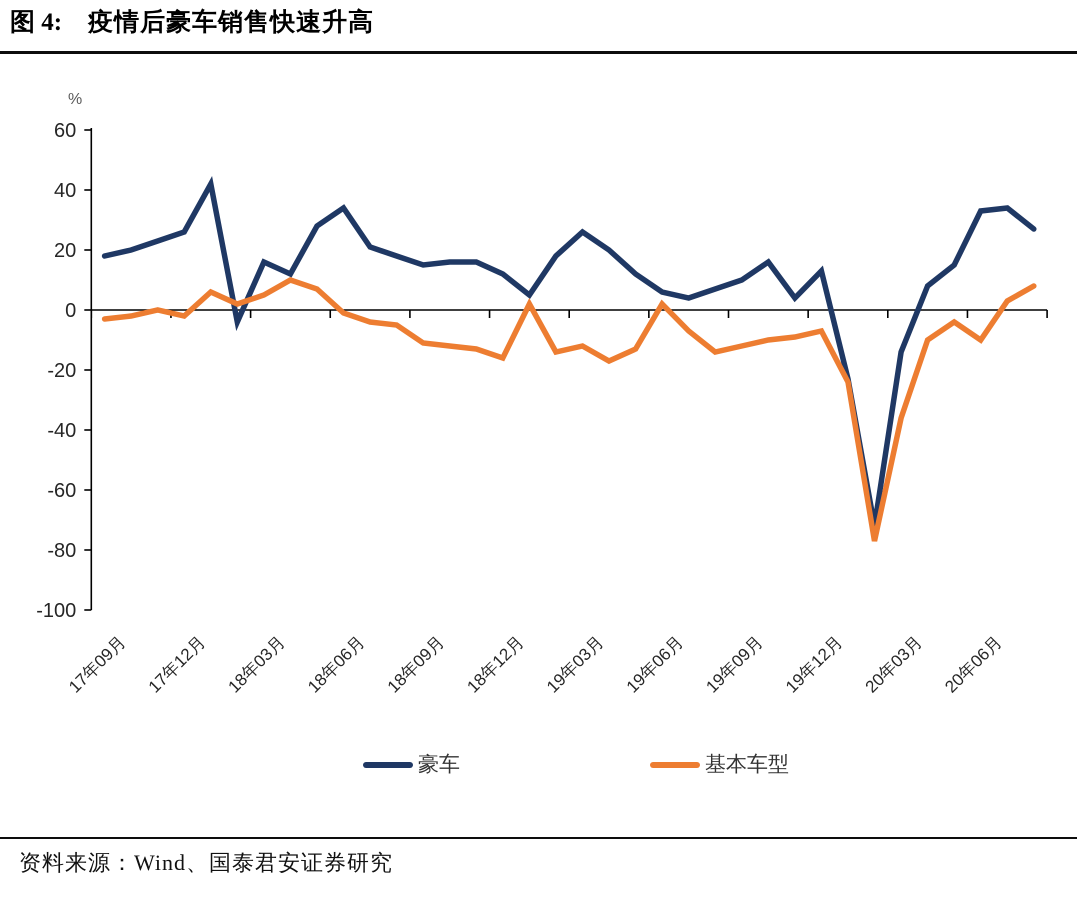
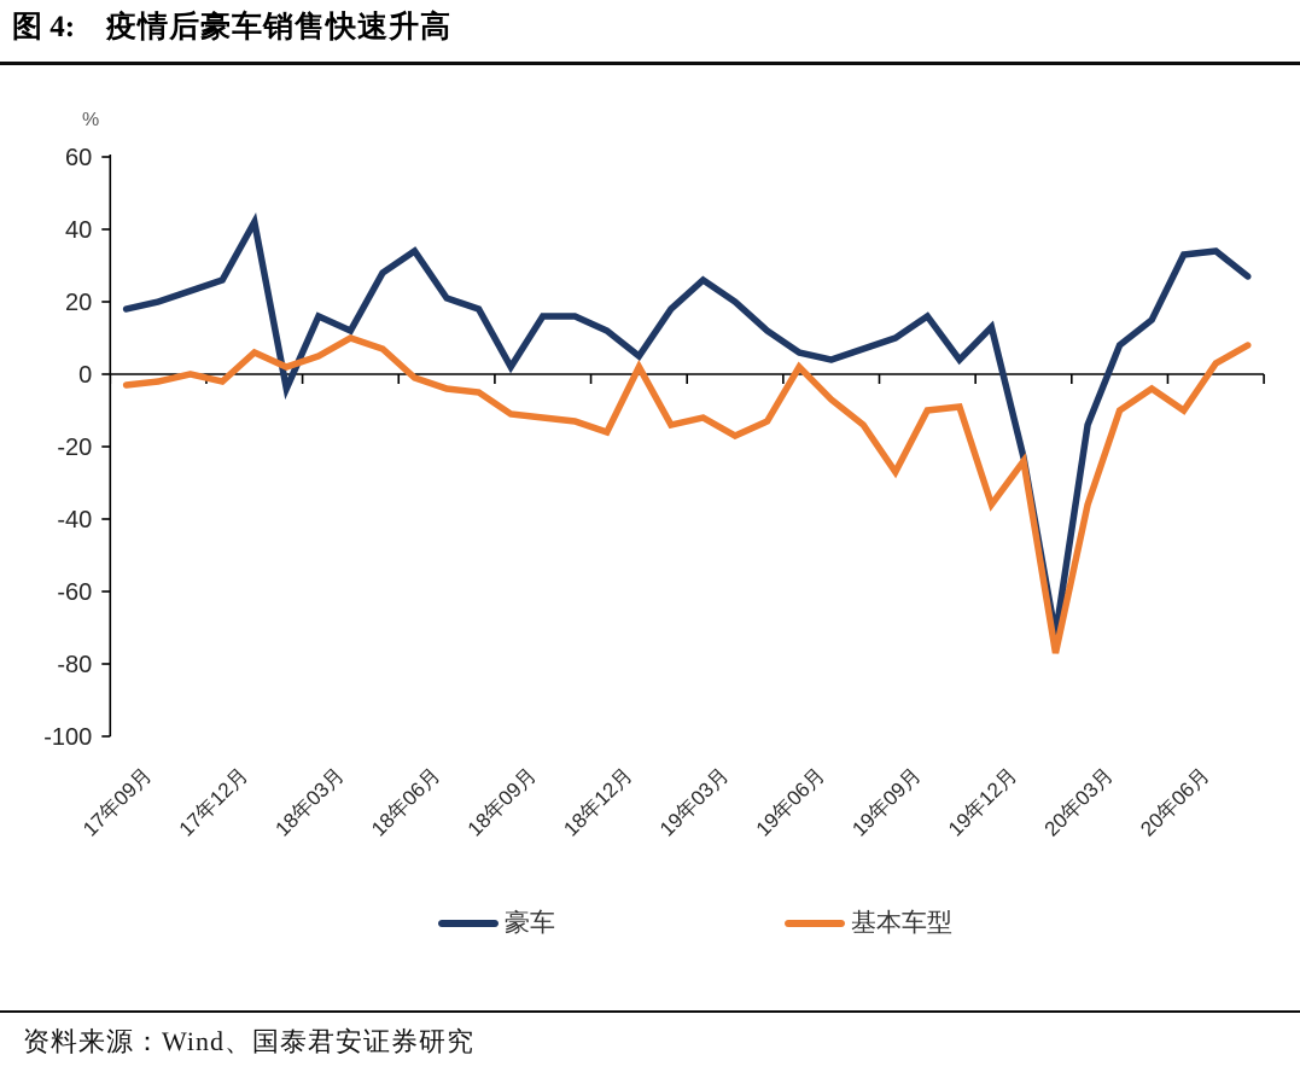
豪车/18年09月: 15 -> 2
基本车型/19年09月: -12 -> -27
基本车型/19年12月: -7 -> -36
